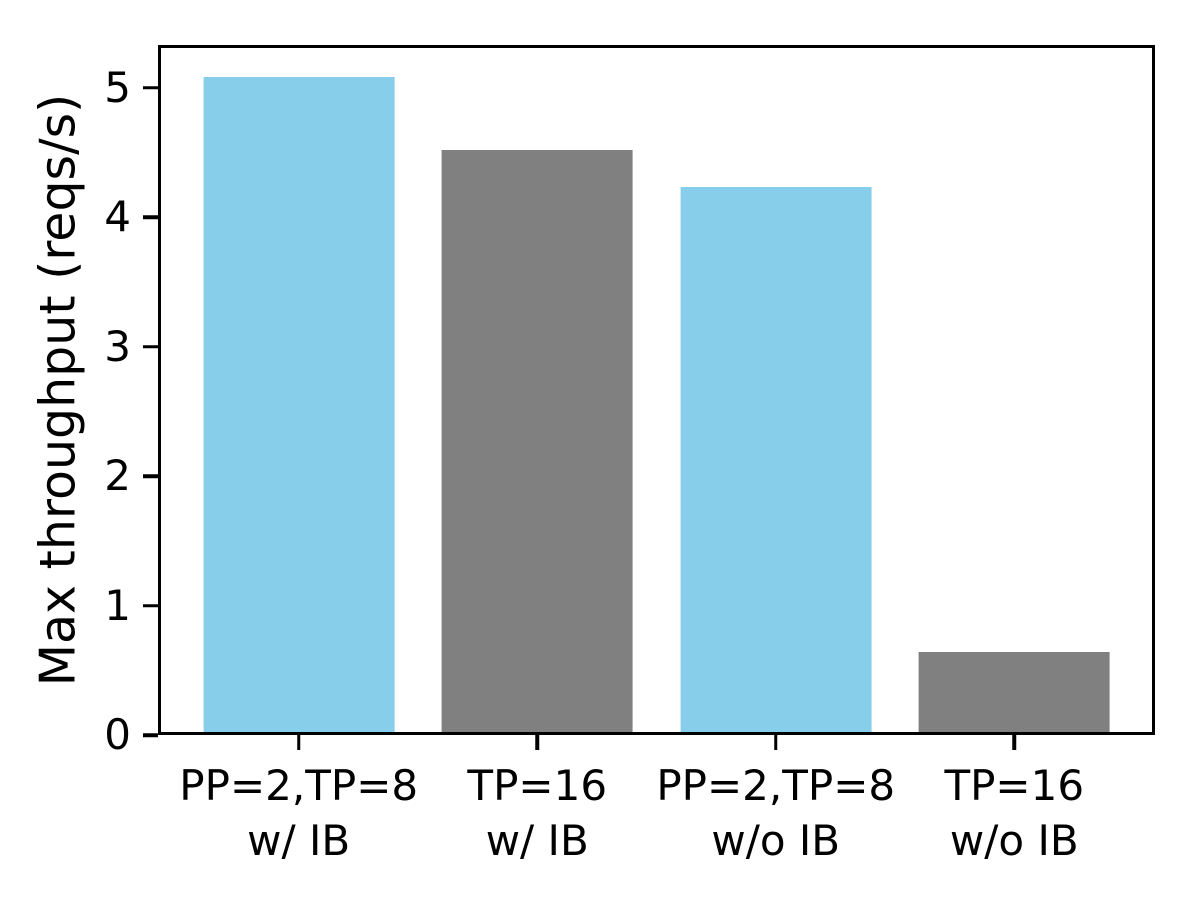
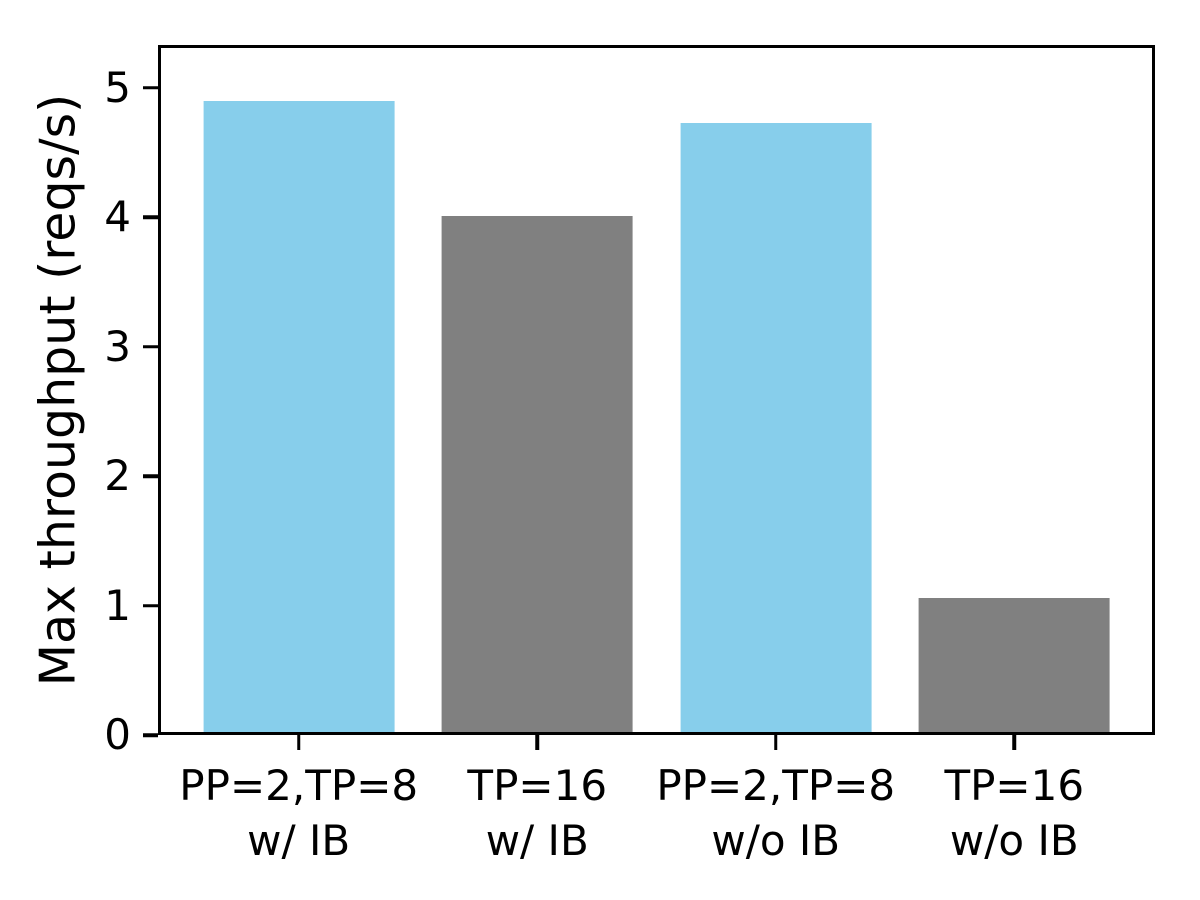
PP=2,TP=8 w/ IB: 5.08 -> 4.90
TP=16 w/ IB: 4.52 -> 4.01
PP=2,TP=8 w/o IB: 4.23 -> 4.73
TP=16 w/o IB: 0.64 -> 1.06
